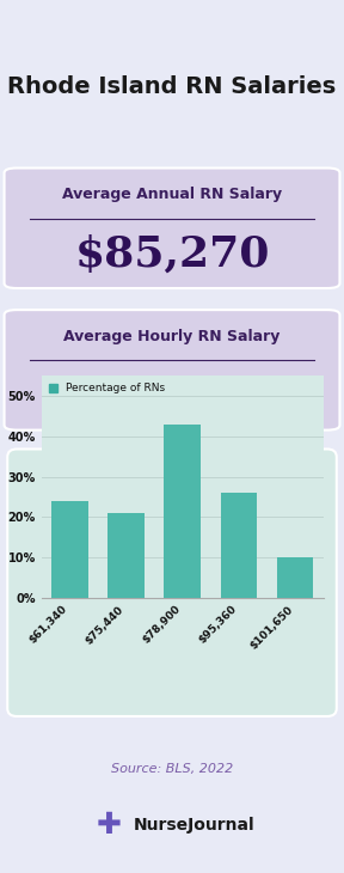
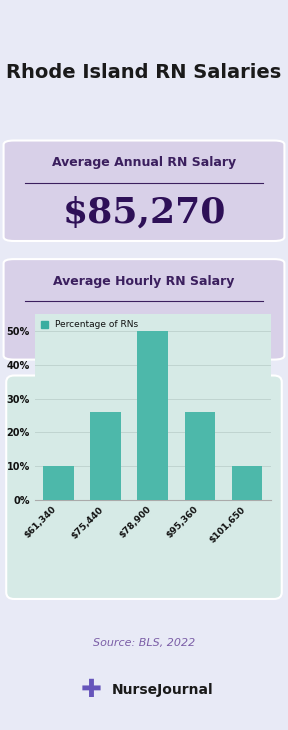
$61,340: 24% -> 10%
$75,440: 21% -> 26%
$78,900: 43% -> 50%
